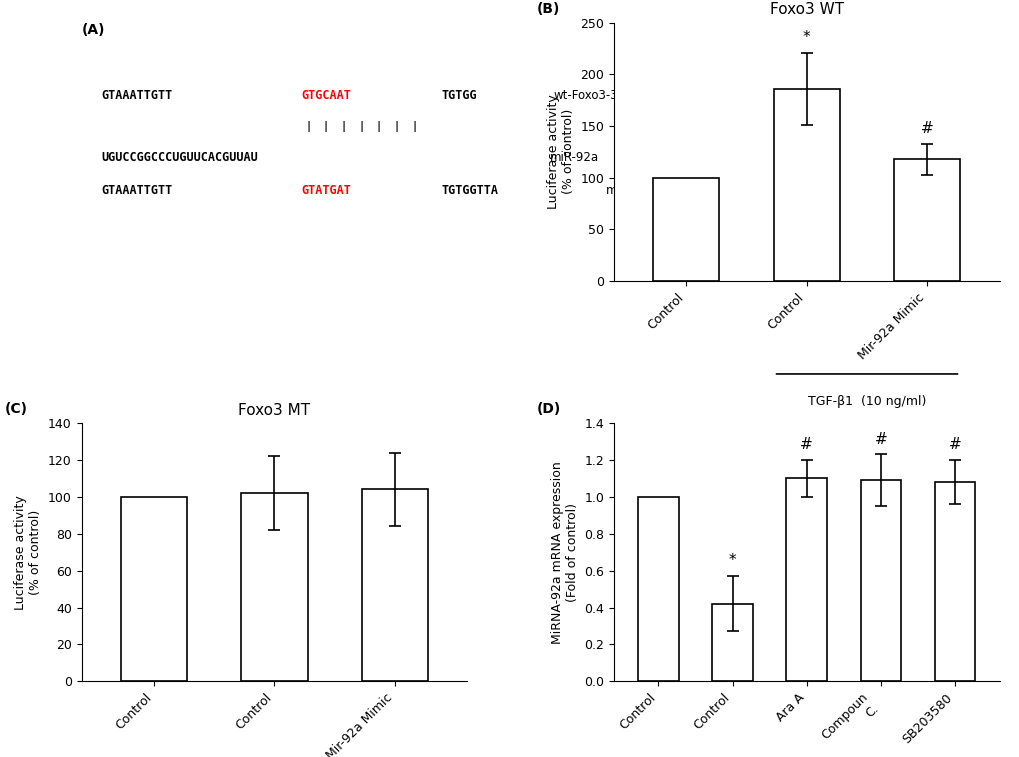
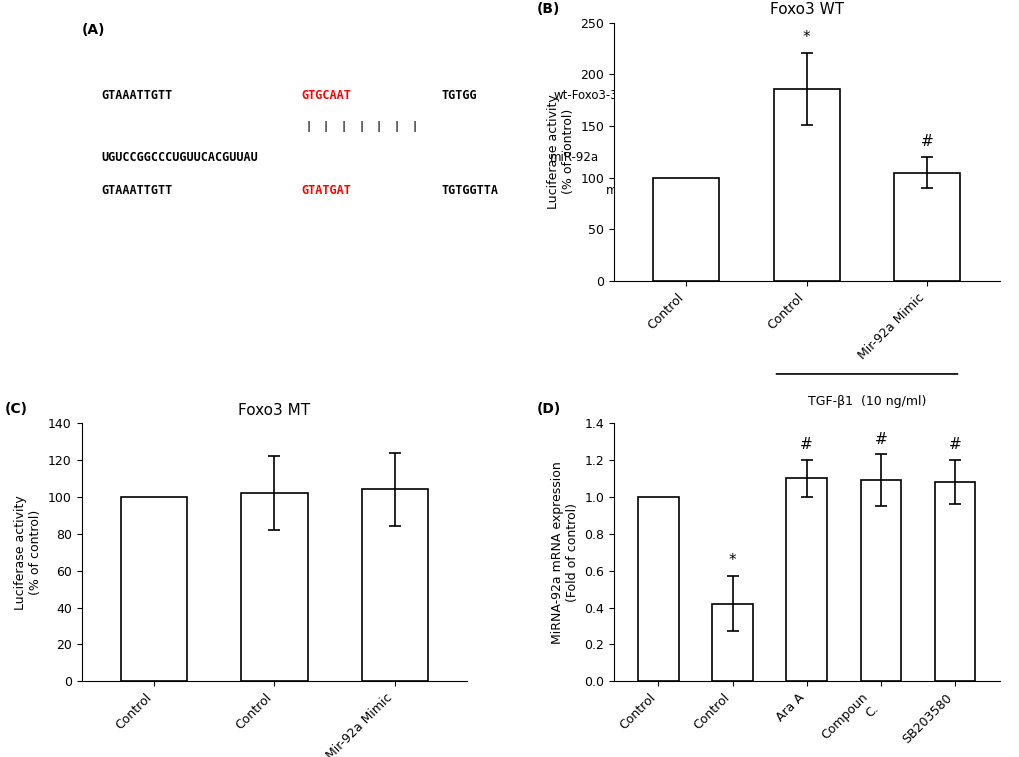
Foxo3 WT/Mir-92a Mimic: 118 -> 105
